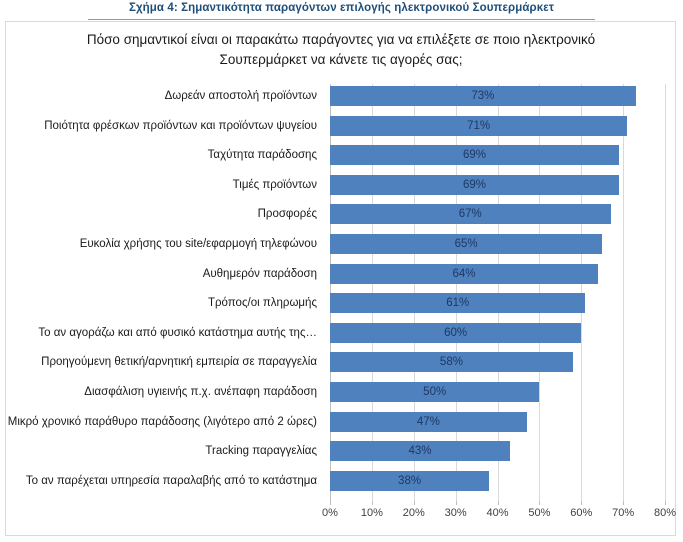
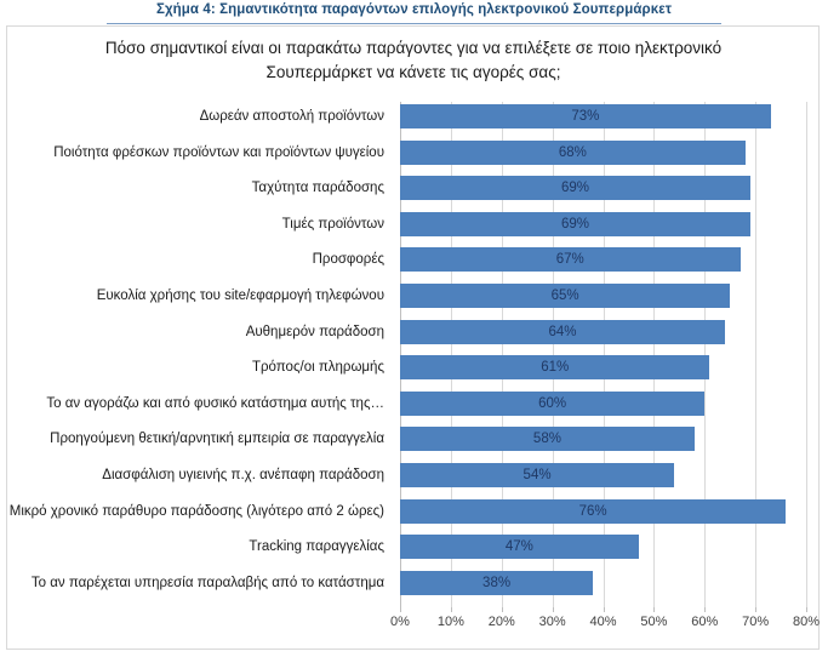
Ποιότητα φρέσκων προϊόντων και προϊόντων ψυγείου: 71% -> 68%
Διασφάλιση υγιεινής π.χ. ανέπαφη παράδοση: 50% -> 54%
Μικρό χρονικό παράθυρο παράδοσης (λιγότερο από 2 ώρες): 47% -> 76%
Tracking παραγγελίας: 43% -> 47%
